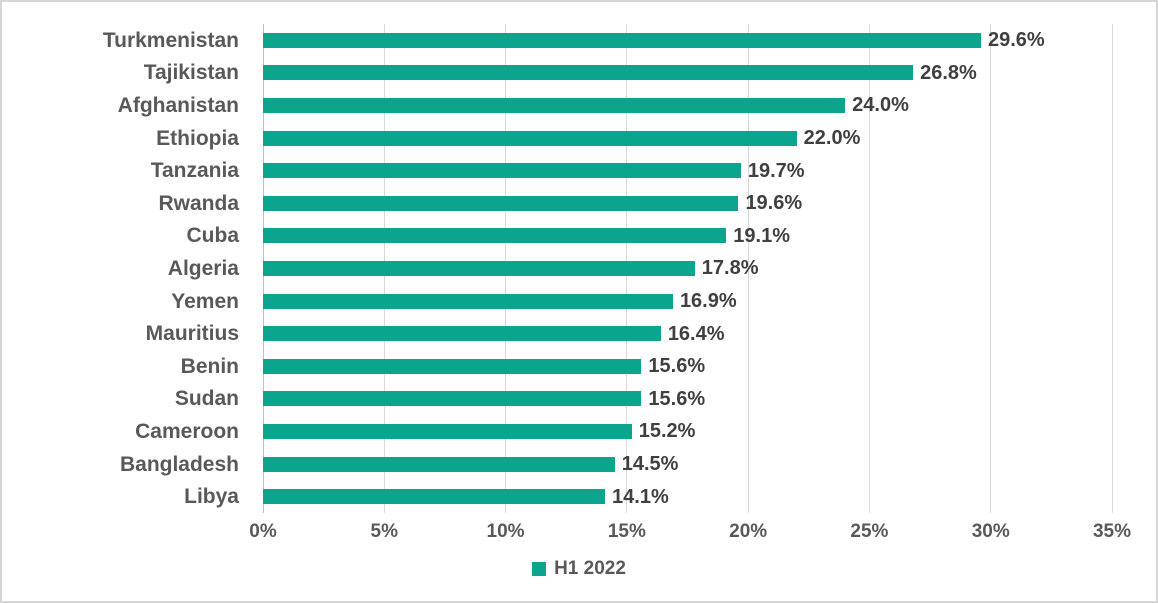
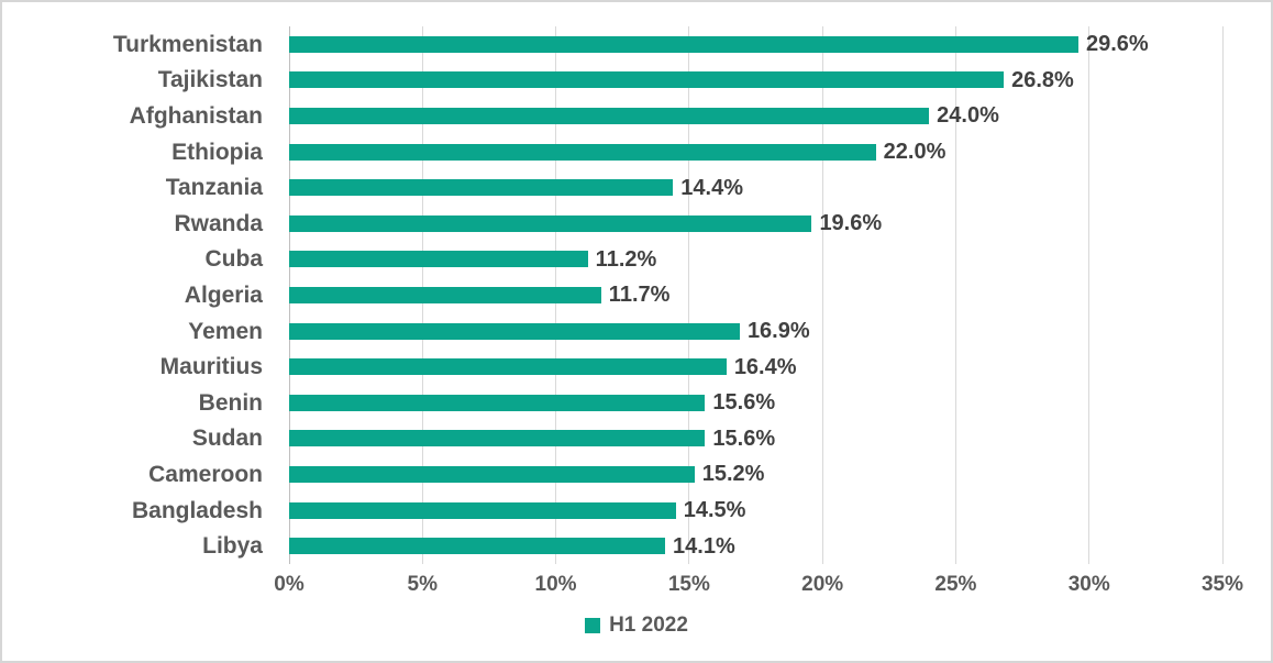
Tanzania: 19.7% -> 14.4%
Cuba: 19.1% -> 11.2%
Algeria: 17.8% -> 11.7%
